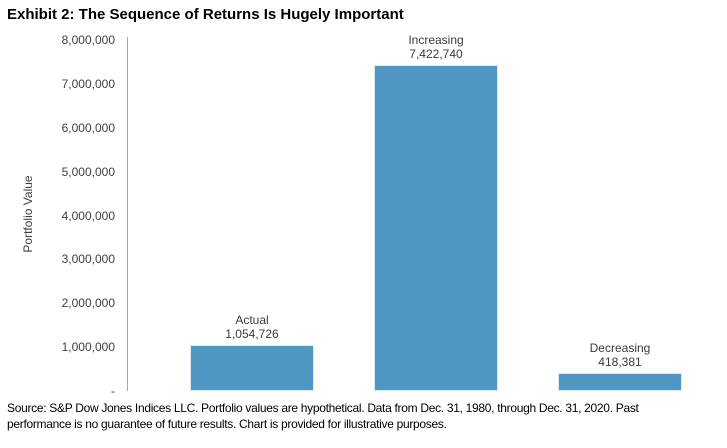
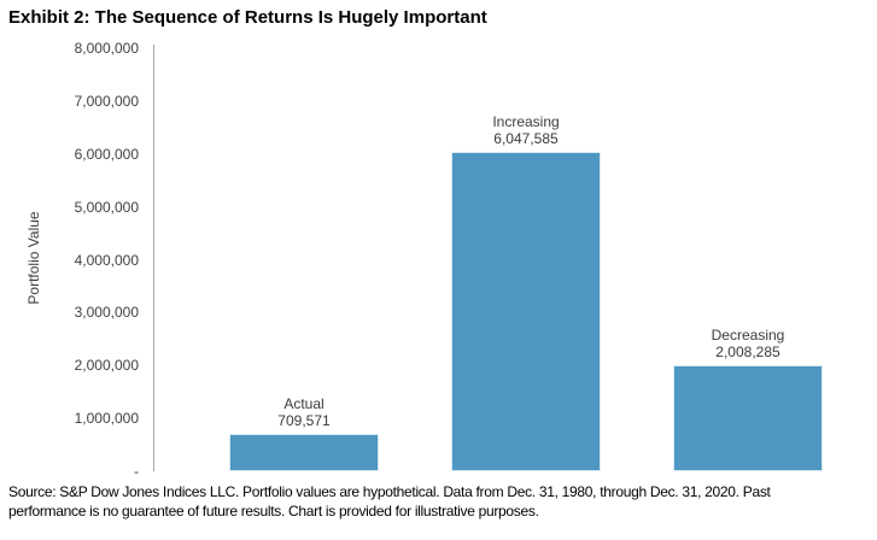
Actual: 1,054,726 -> 709,571
Increasing: 7,422,740 -> 6,047,585
Decreasing: 418,381 -> 2,008,285
